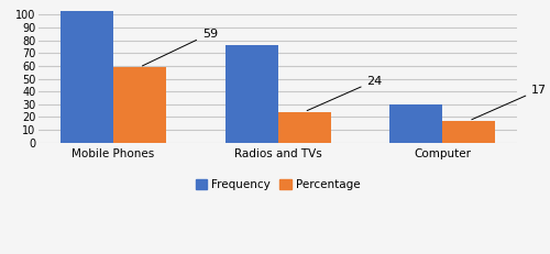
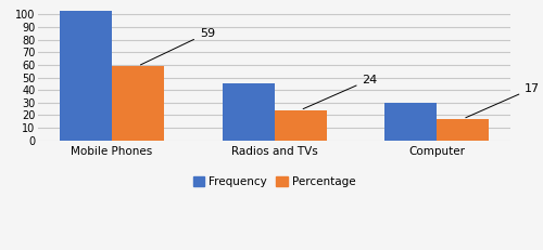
Frequency/Radios and TVs: 76 -> 45
